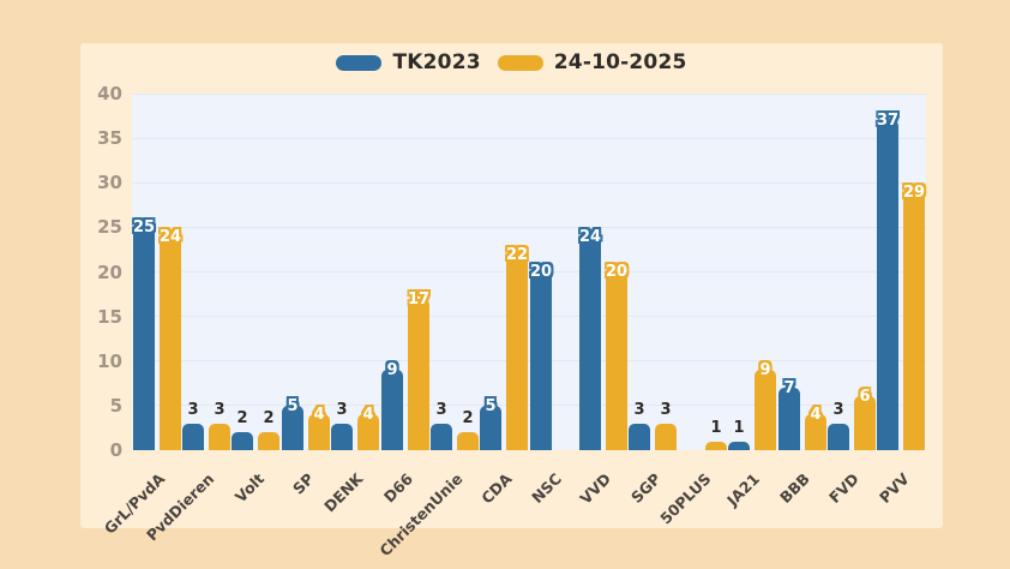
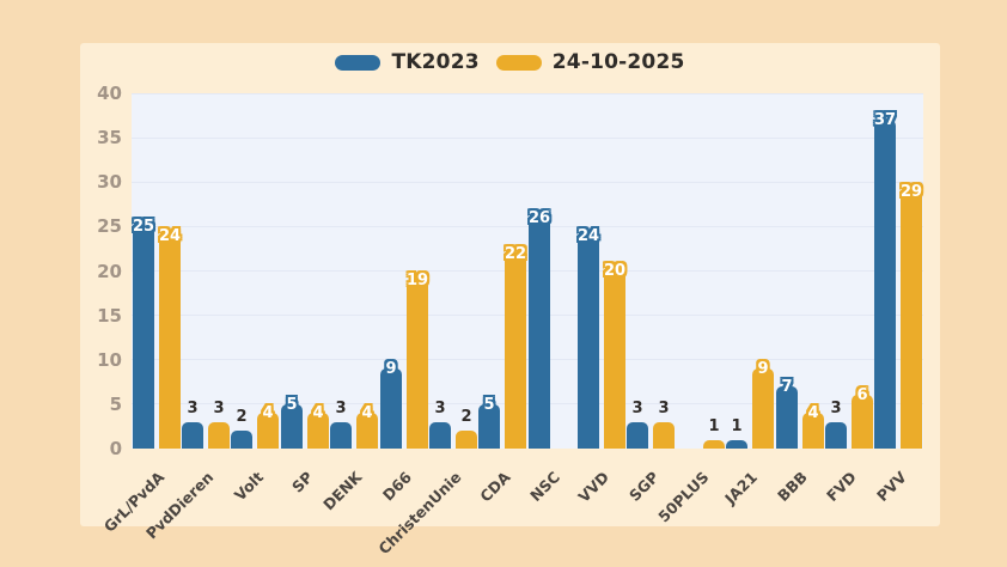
24-10-2025/Volt: 2 -> 4
24-10-2025/D66: 17 -> 19
TK2023/NSC: 20 -> 26
